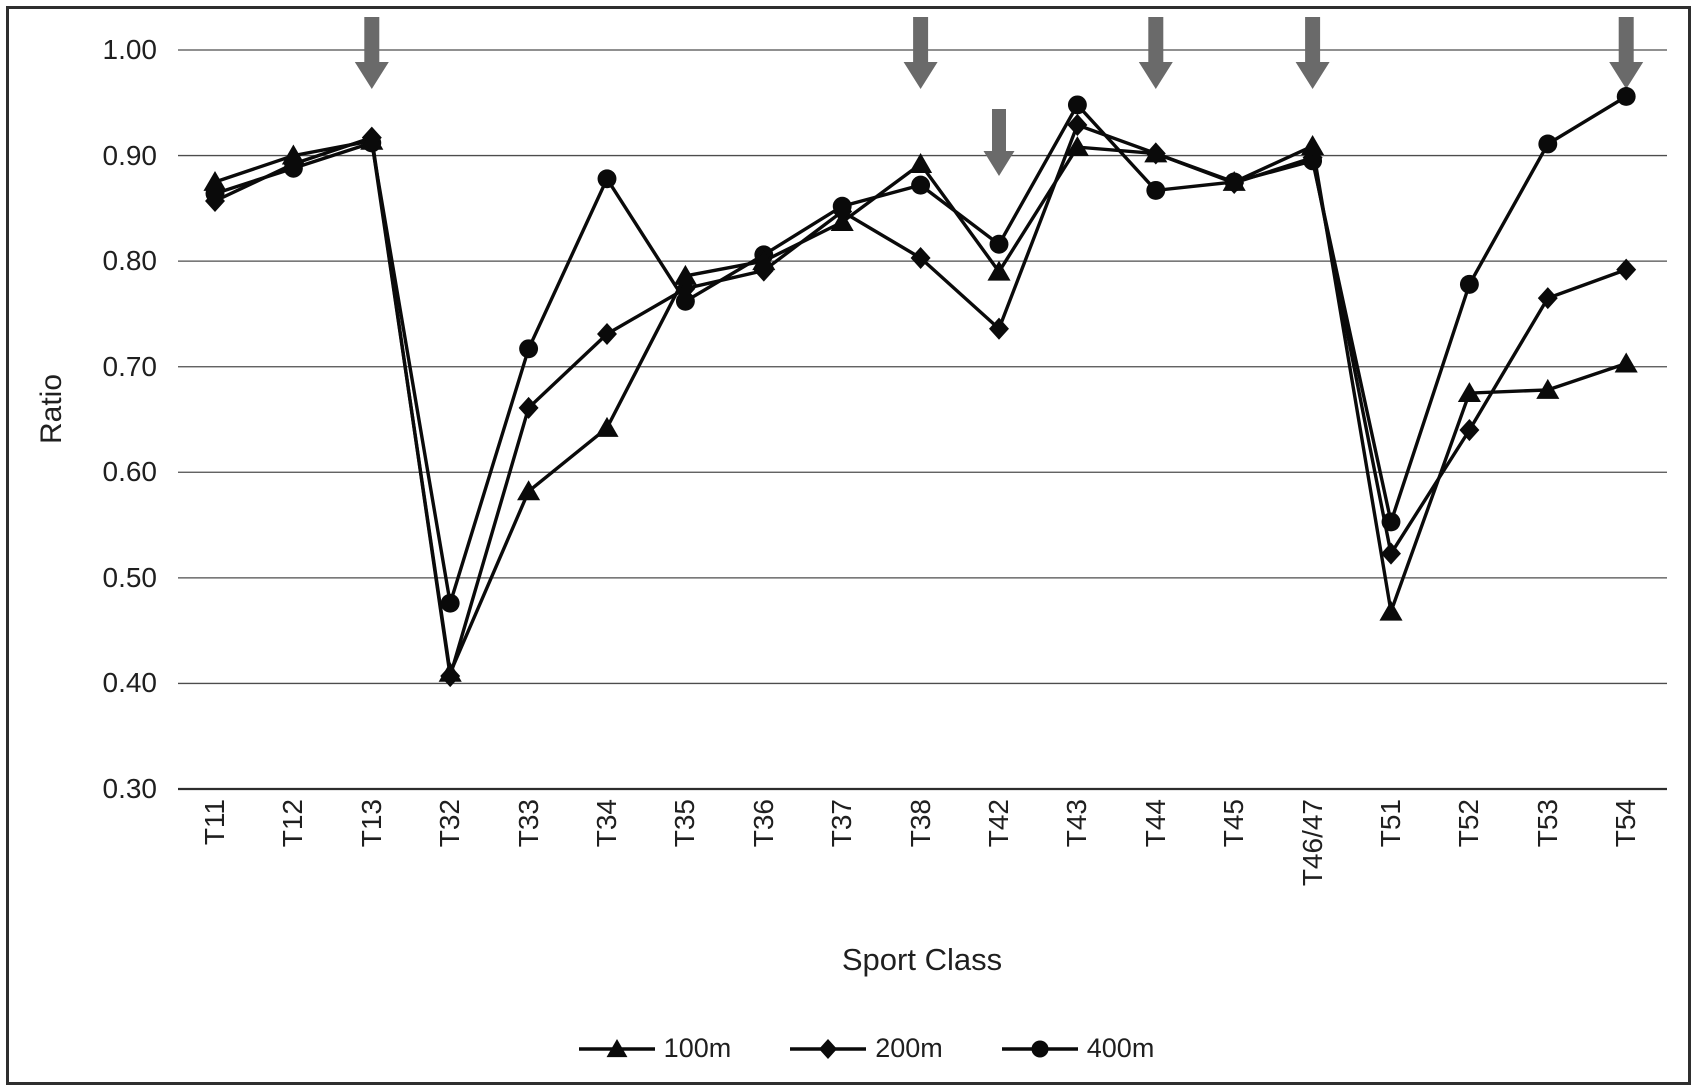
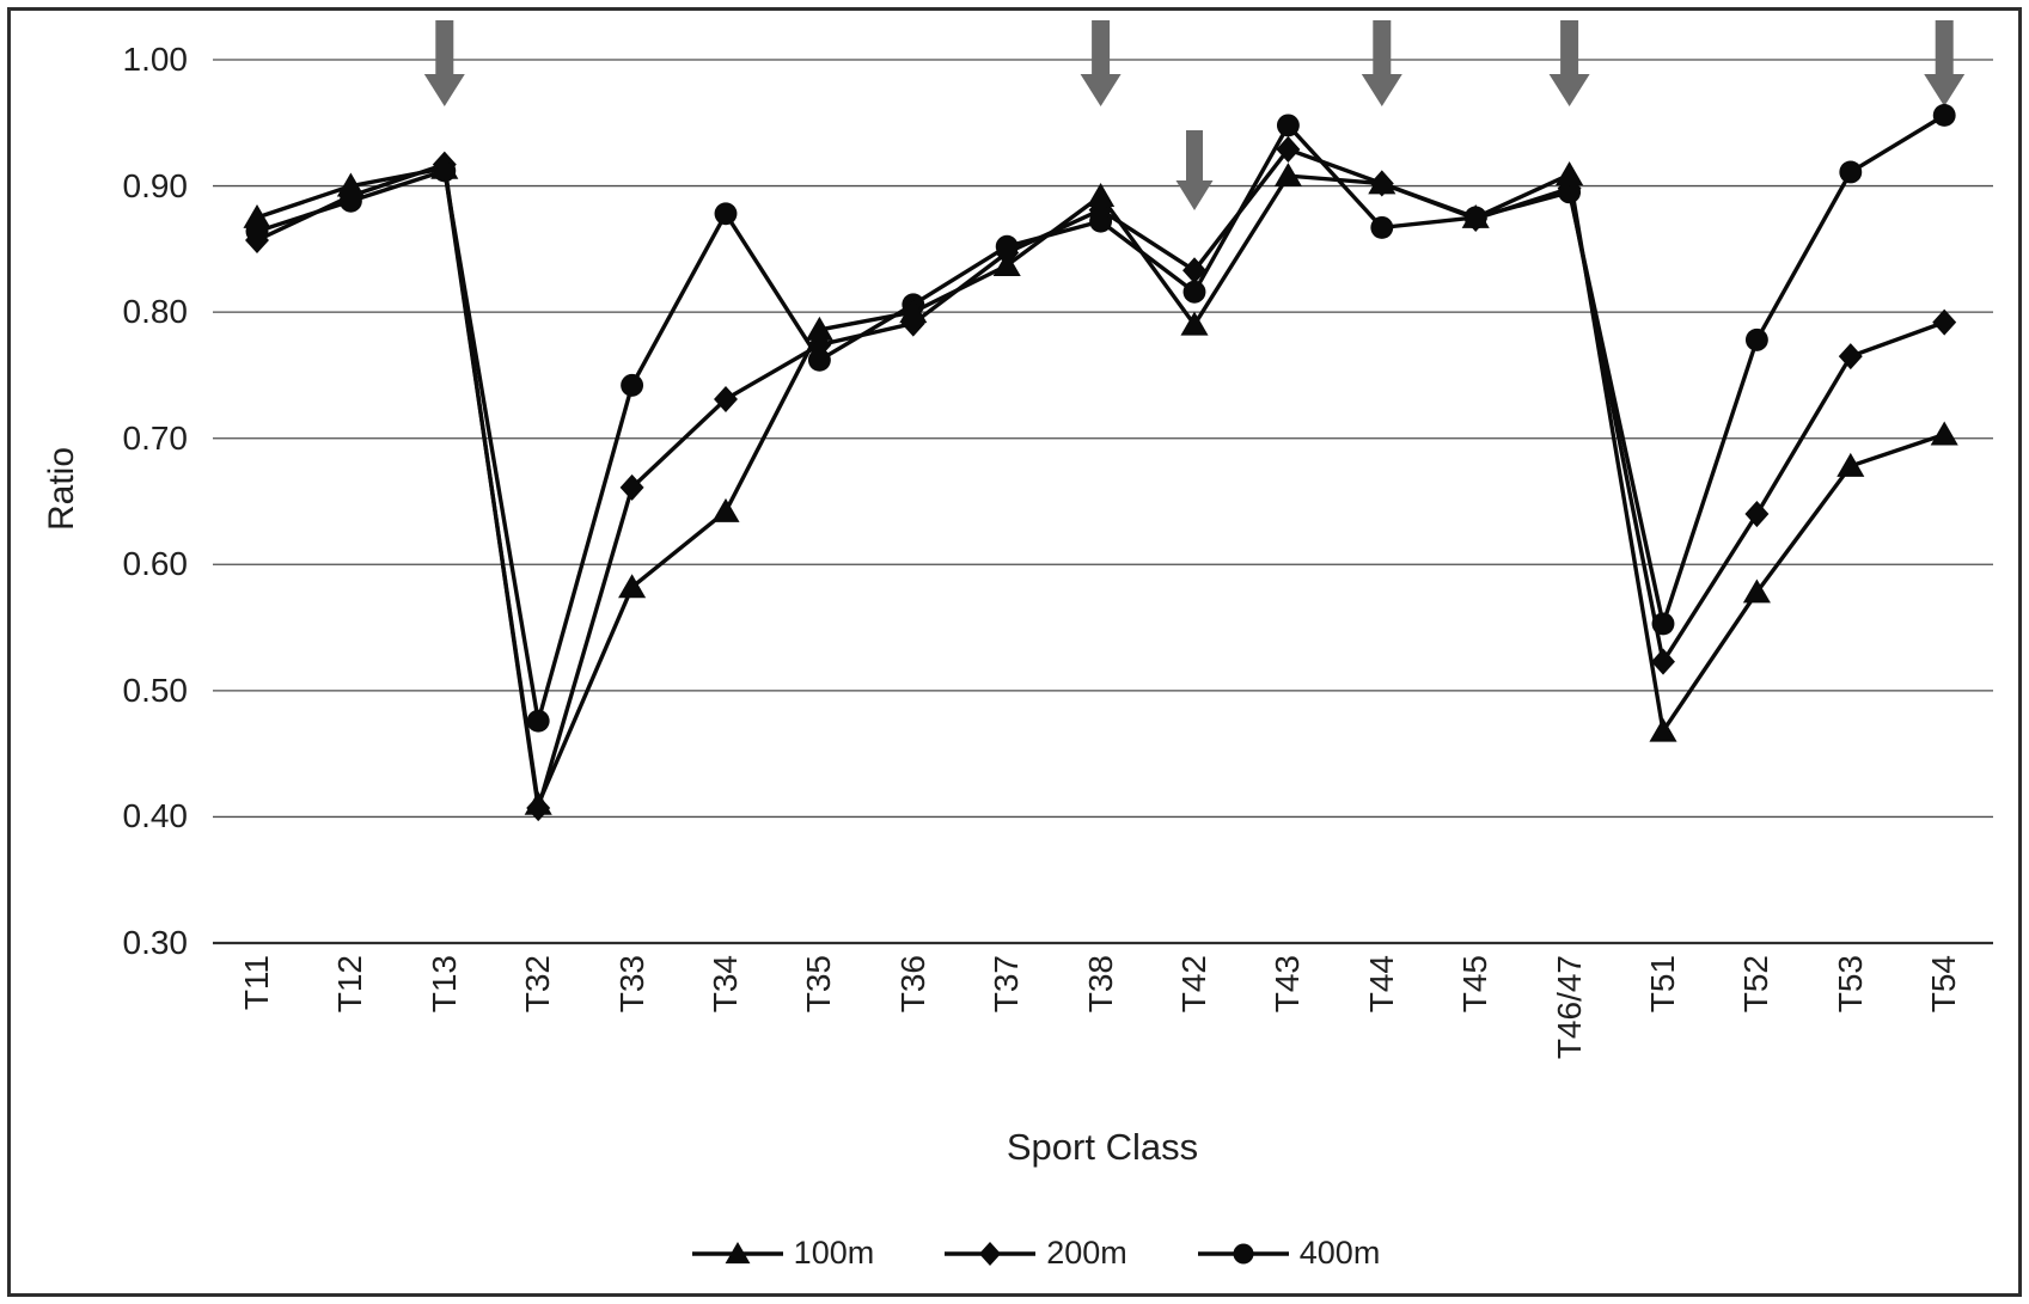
400m/T33: 0.717 -> 0.742
200m/T38: 0.803 -> 0.881
200m/T42: 0.736 -> 0.833
100m/T52: 0.675 -> 0.578
